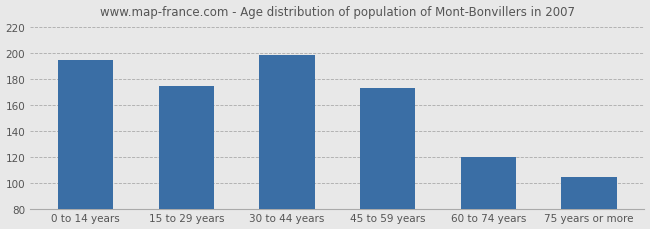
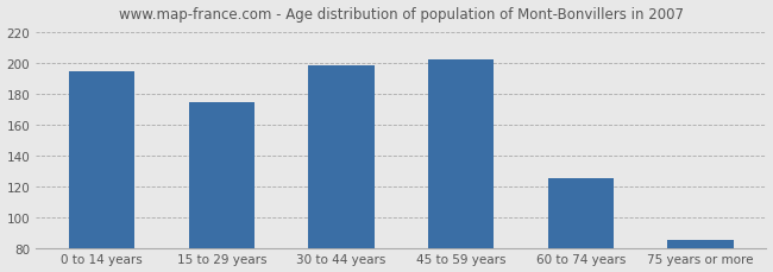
45 to 59 years: 173 -> 202
60 to 74 years: 120 -> 125
75 years or more: 104 -> 85
